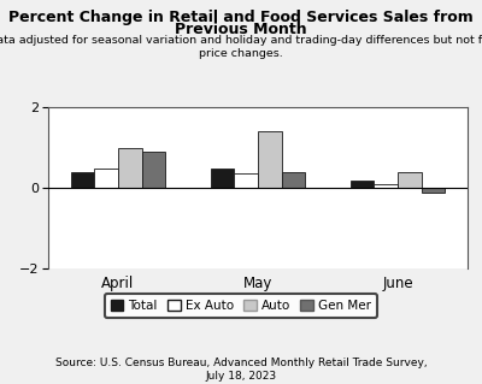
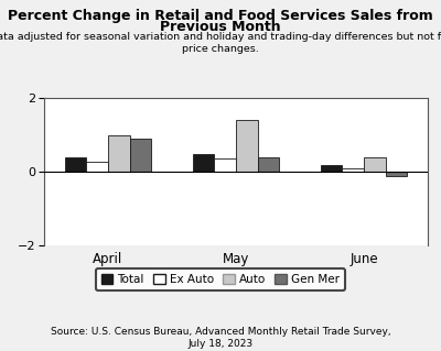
Ex Auto/April: 0.50 -> 0.28
